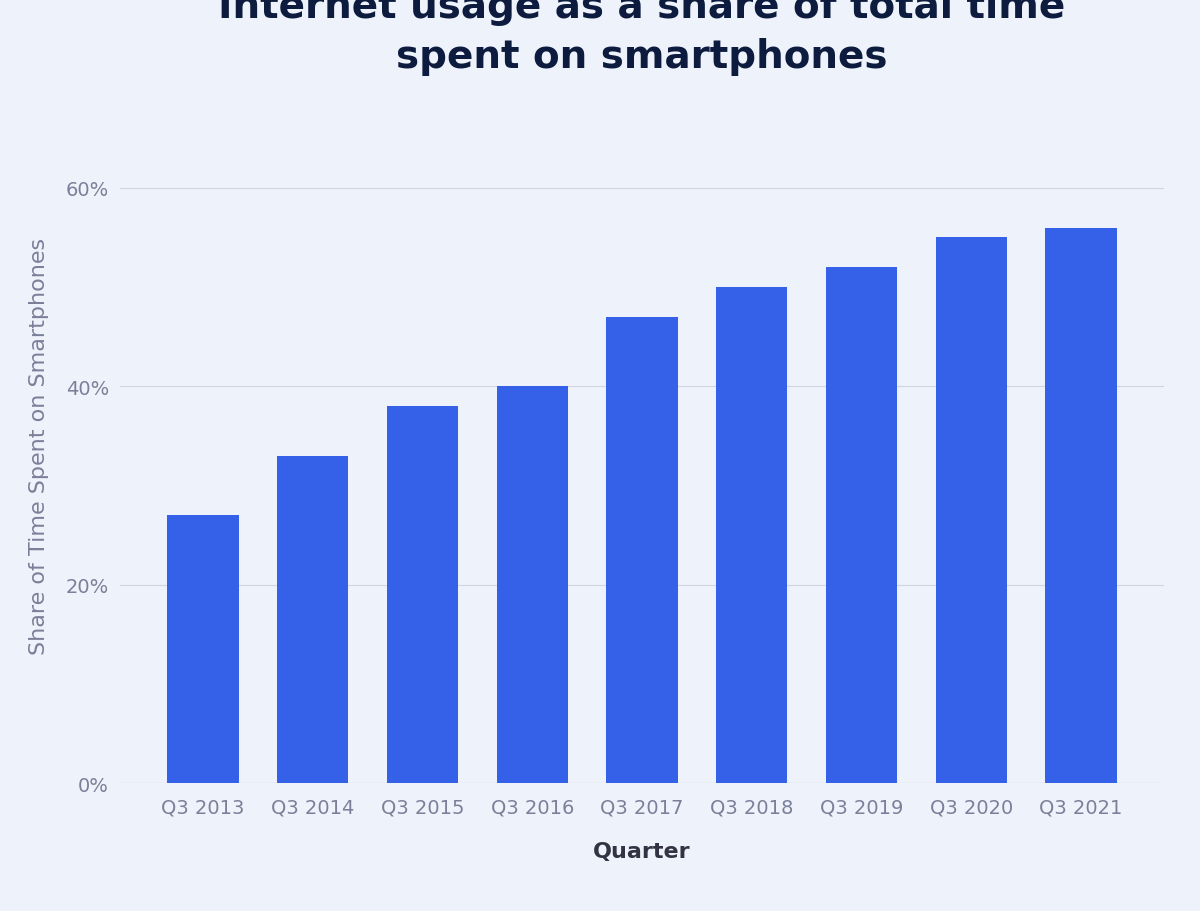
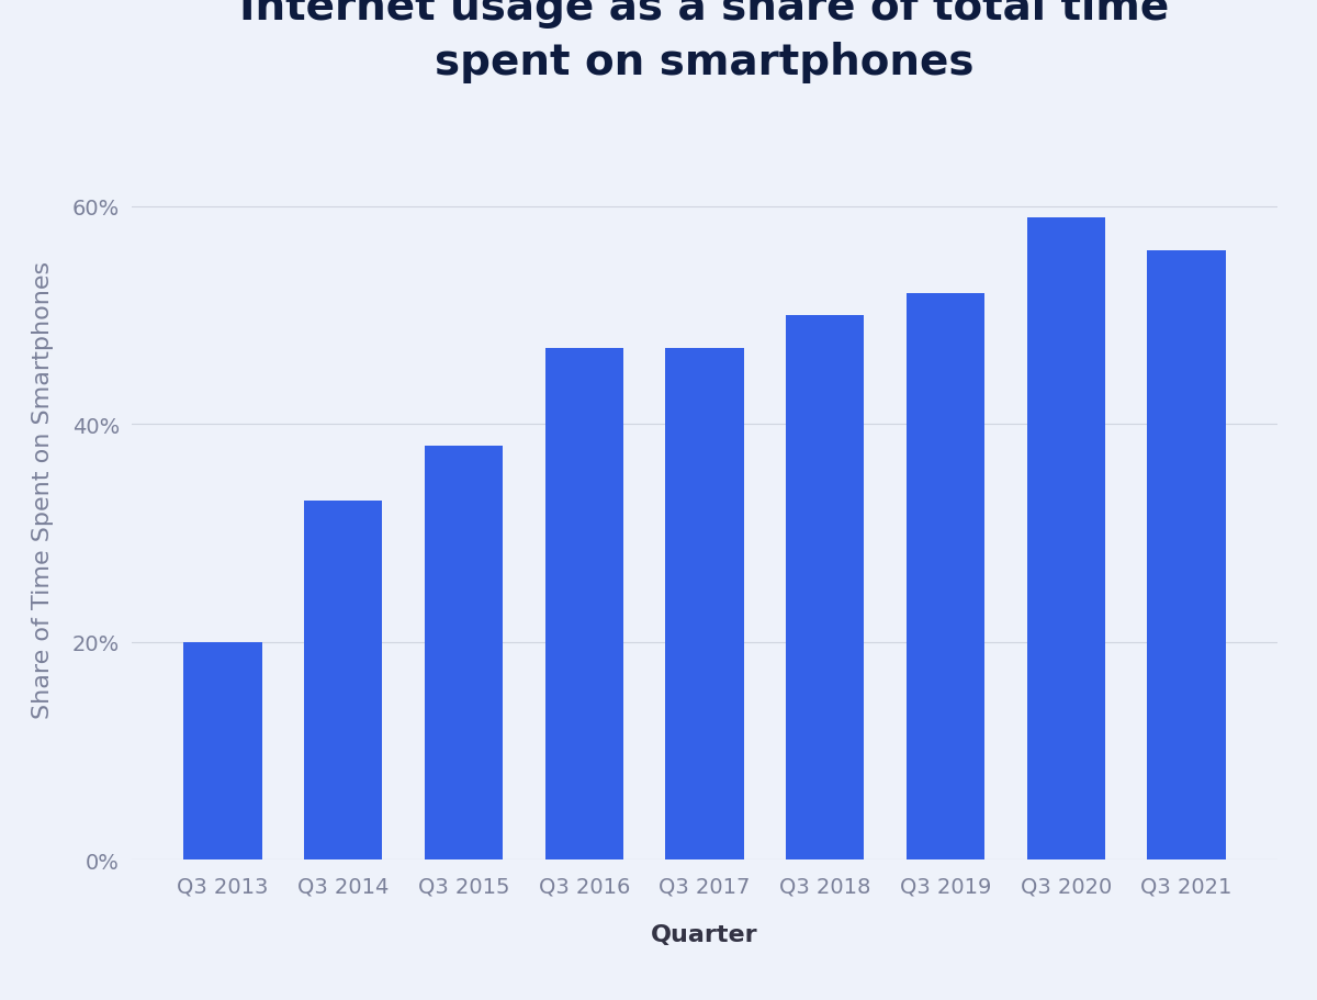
Q3 2013: 27% -> 20%
Q3 2016: 40% -> 47%
Q3 2020: 55% -> 59%
